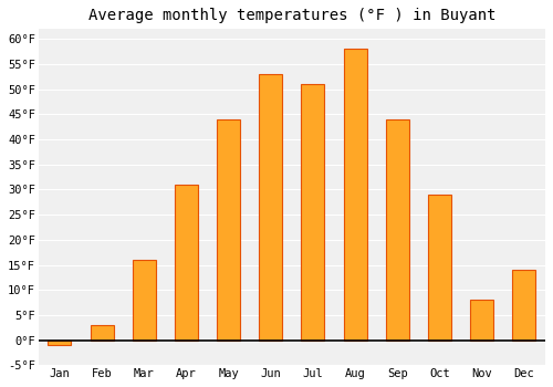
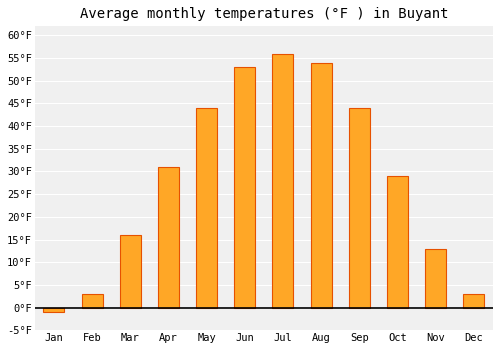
Jul: 51°F -> 56°F
Aug: 58°F -> 54°F
Nov: 8°F -> 13°F
Dec: 14°F -> 3°F
